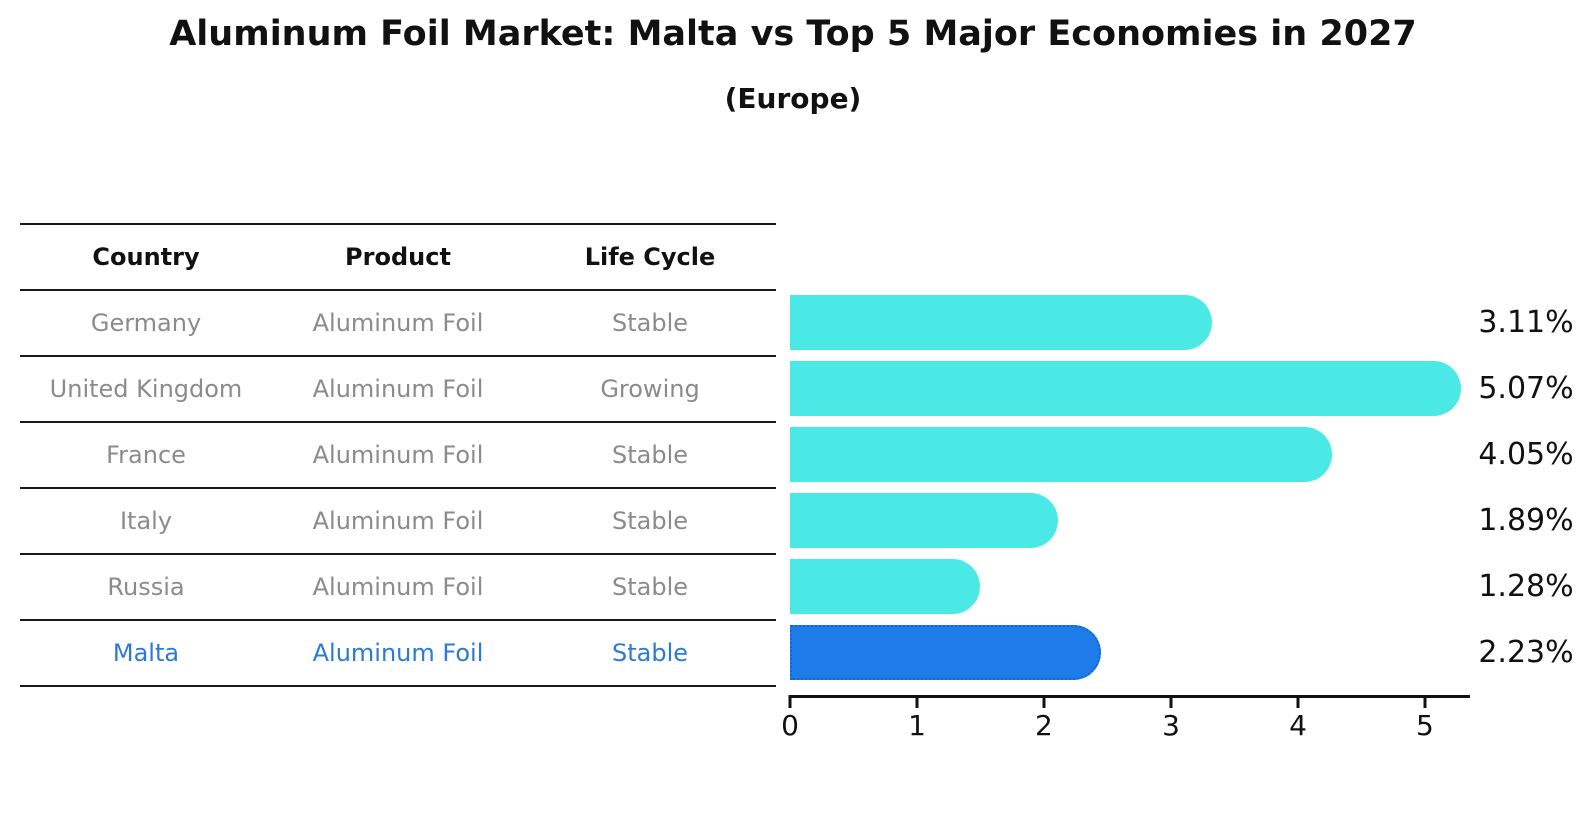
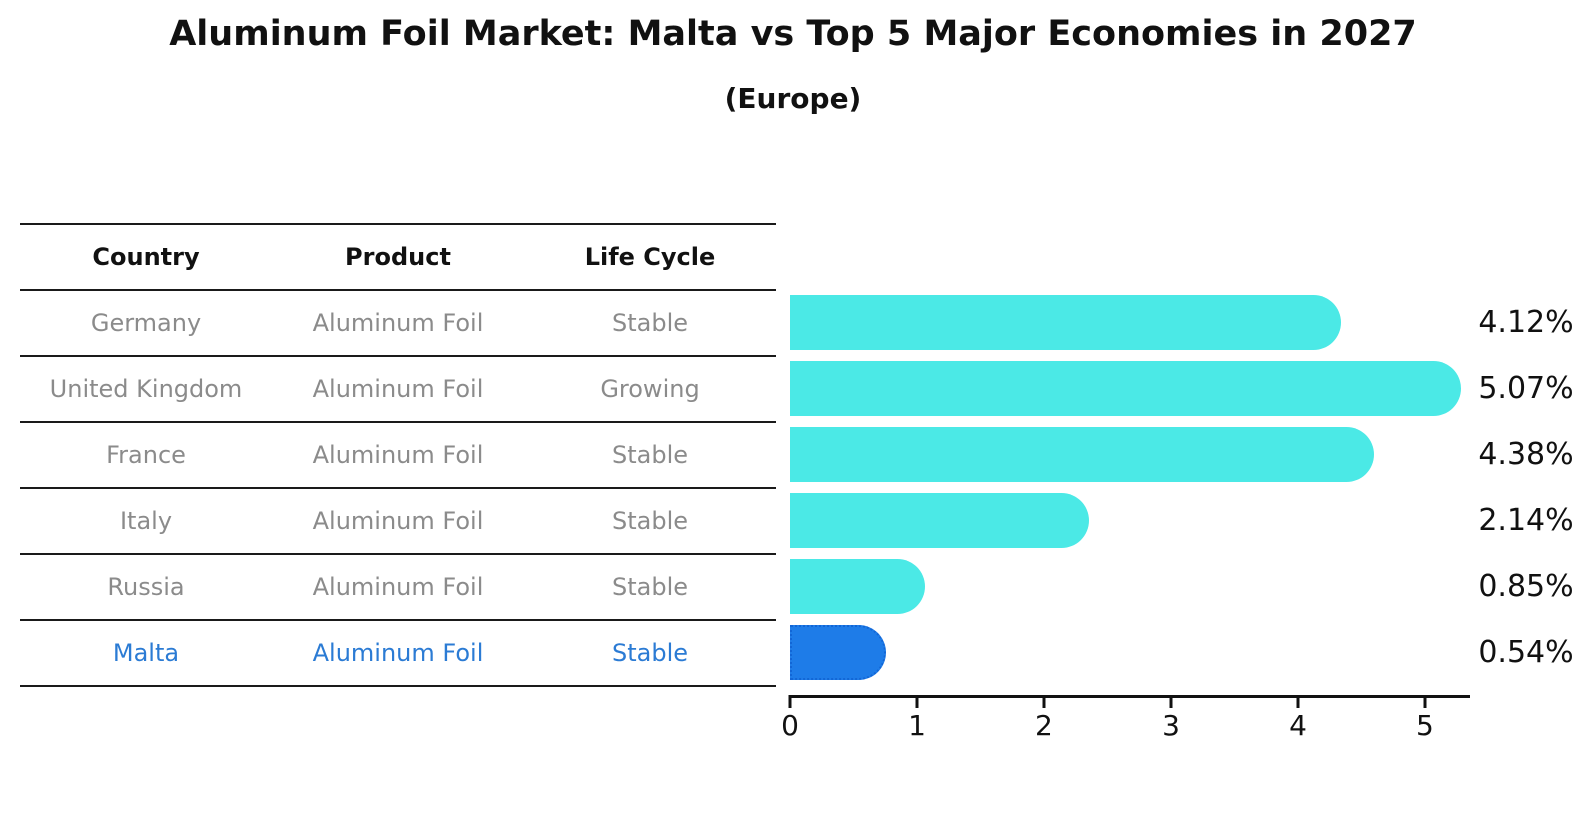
Germany: 3.11% -> 4.12%
France: 4.05% -> 4.38%
Italy: 1.89% -> 2.14%
Russia: 1.28% -> 0.85%
Malta: 2.23% -> 0.54%
